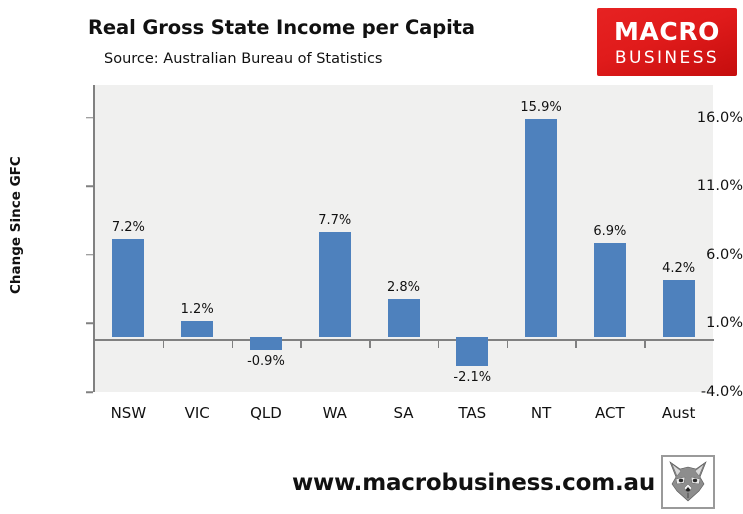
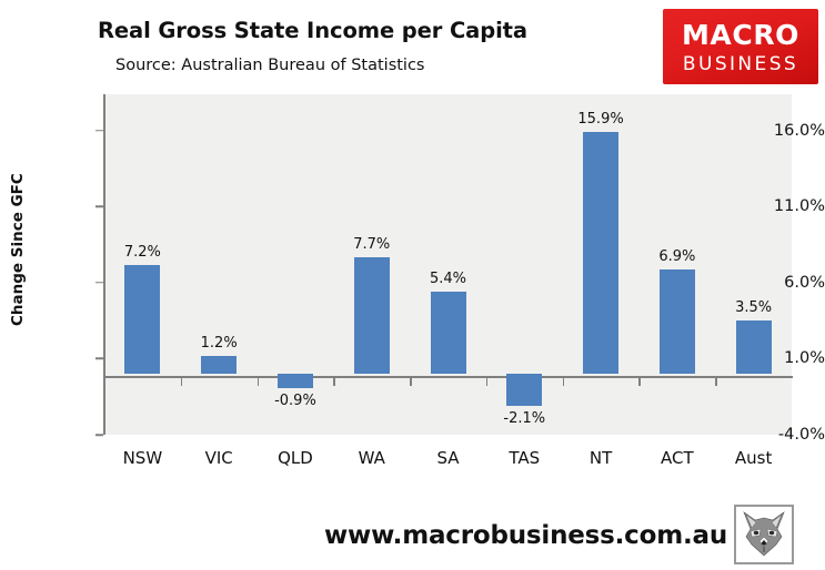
SA: 2.8% -> 5.4%
Aust: 4.2% -> 3.5%
